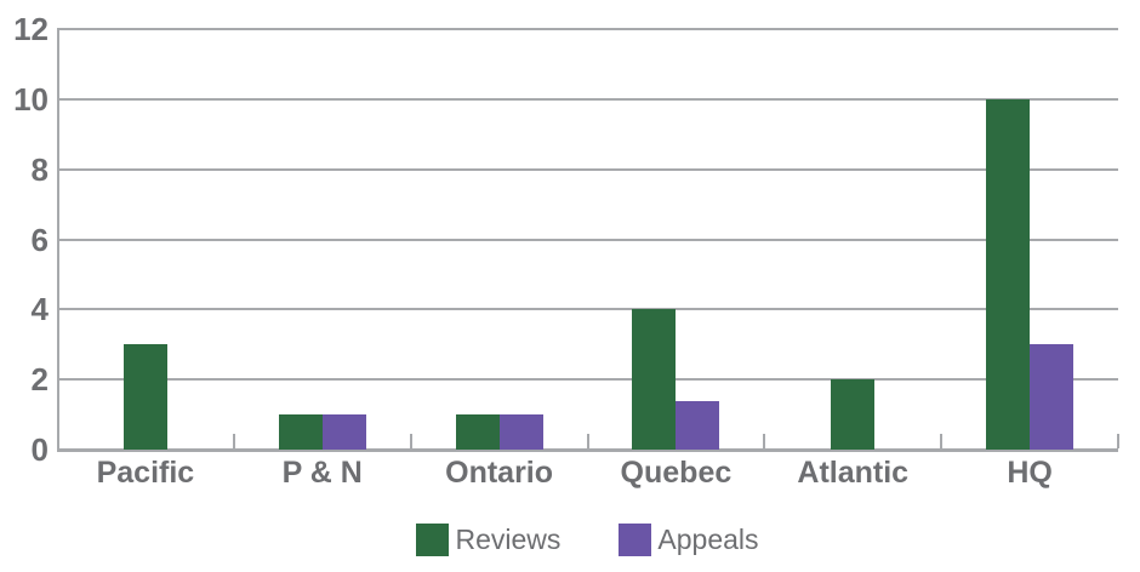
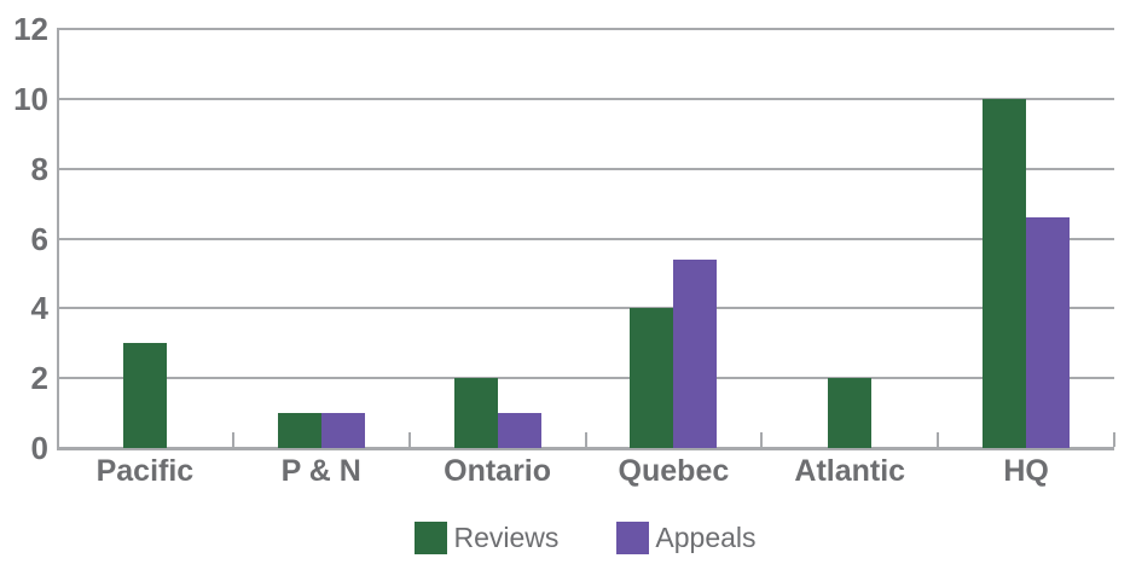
Reviews/Ontario: 1 -> 2
Appeals/Quebec: 1.4 -> 5.4
Appeals/HQ: 3.0 -> 6.6
